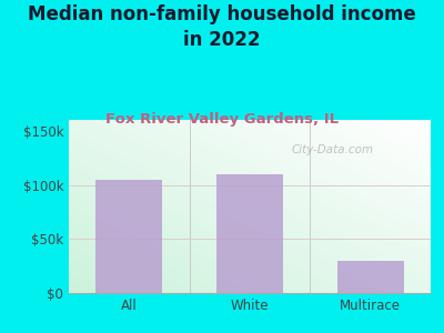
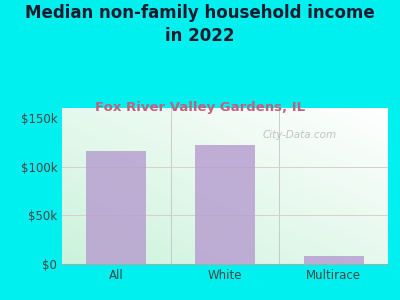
All: $105k -> $116k
White: $110k -> $122k
Multirace: $30k -> $8k
